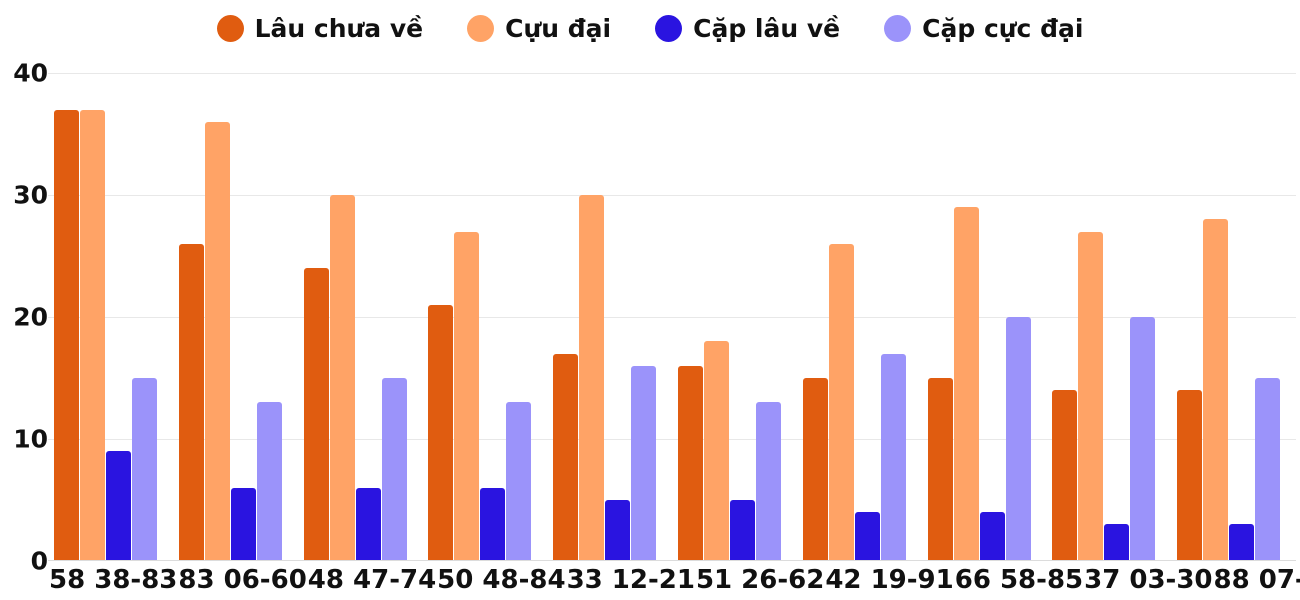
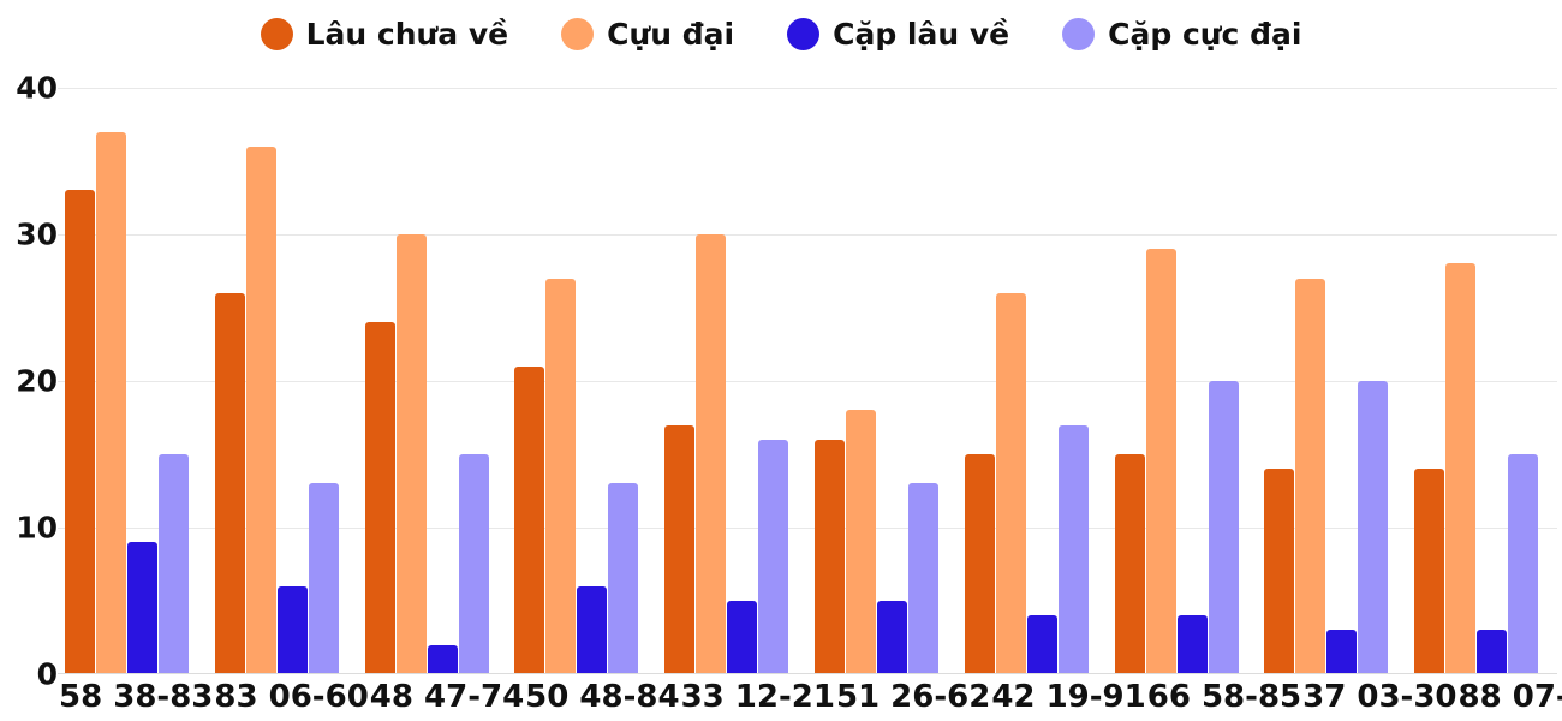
Lâu chưa về/58 38-83: 37 -> 33
Cặp lâu về/48 47-74: 6 -> 2
